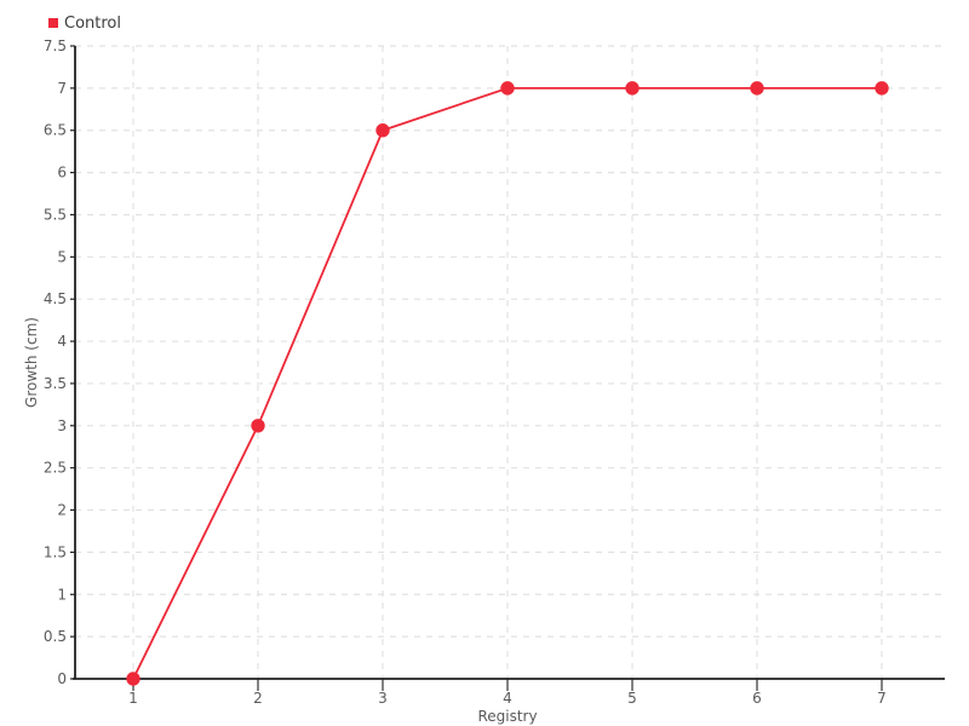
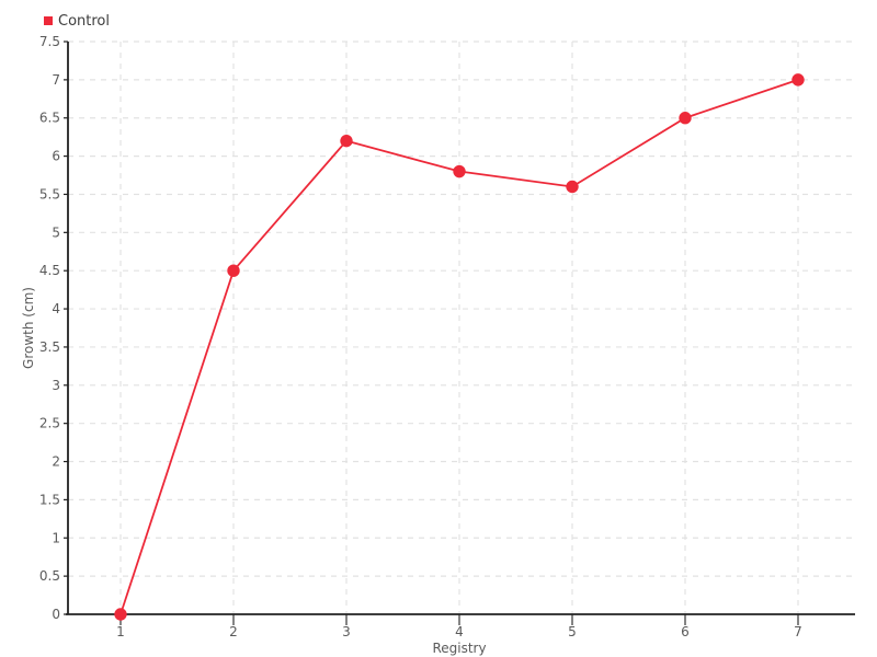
2: 3.0 -> 4.5
3: 6.5 -> 6.2
4: 7.0 -> 5.8
5: 7.0 -> 5.6
6: 7.0 -> 6.5
